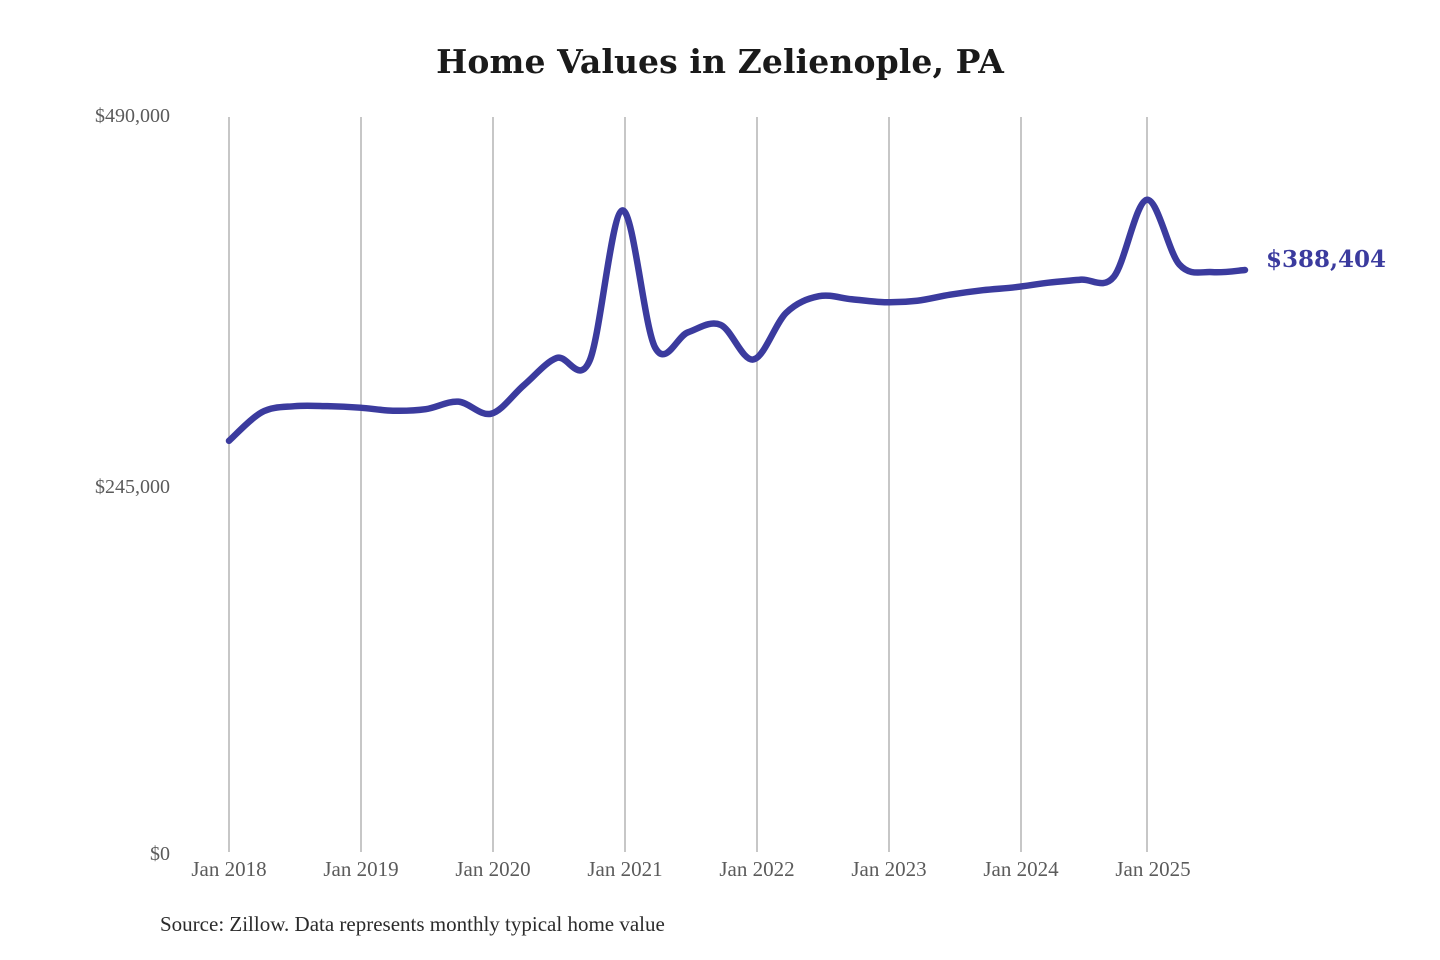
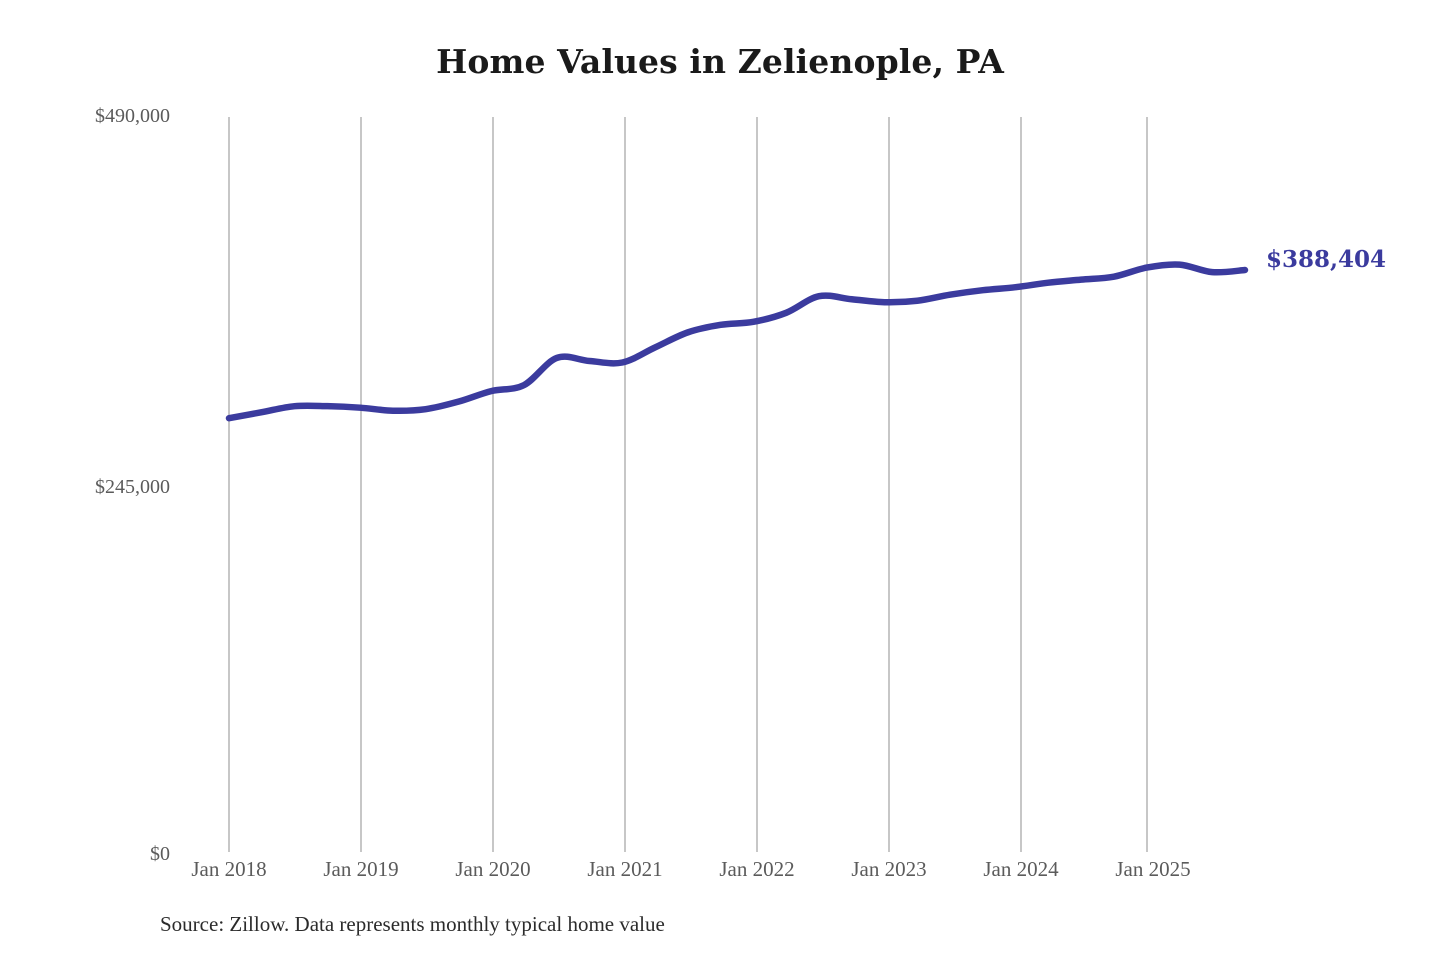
Jan 2018: $275000 -> $290000
Jan 2020: $293000 -> $308000
Jan 2021: $428000 -> $327000
Jan 2022: $329000 -> $354000
Jan 2025: $435000 -> $390000
